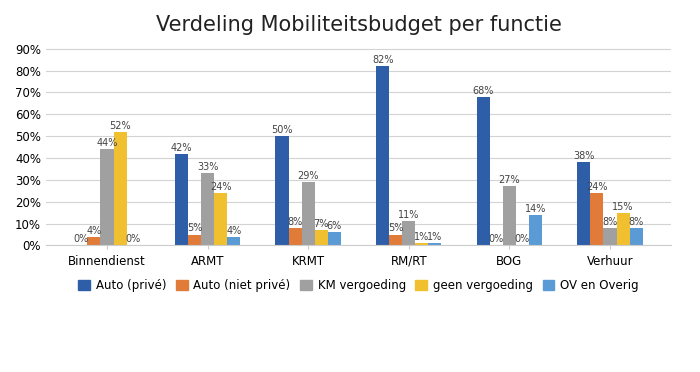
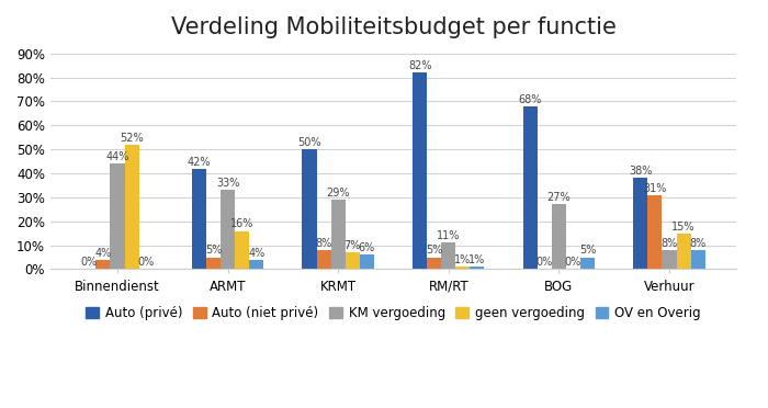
geen vergoeding/ARMT: 24% -> 16%
OV en Overig/BOG: 14% -> 5%
Auto (niet privé)/Verhuur: 24% -> 31%
